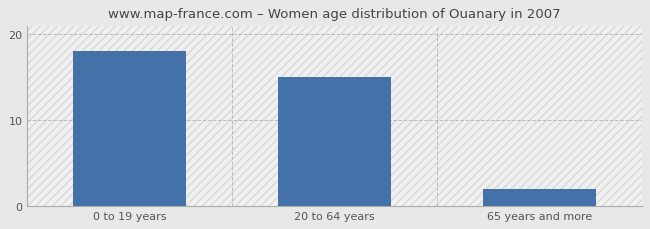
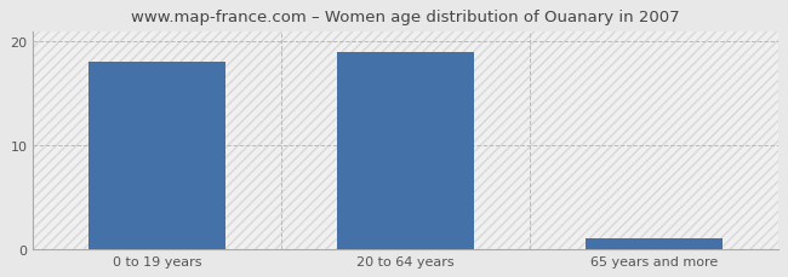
20 to 64 years: 15 -> 19
65 years and more: 2 -> 1
